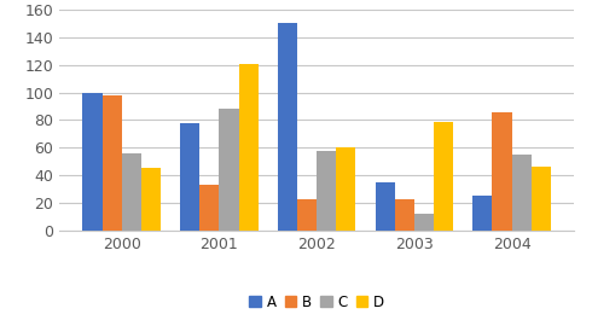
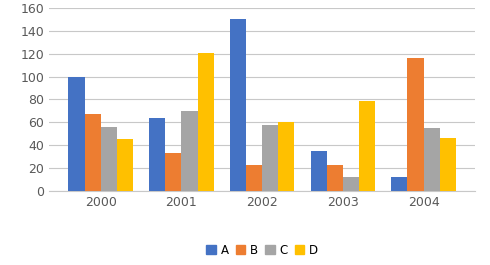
B/2000: 98 -> 67
A/2001: 78 -> 64
C/2001: 88 -> 70
A/2004: 25 -> 12
B/2004: 86 -> 116
